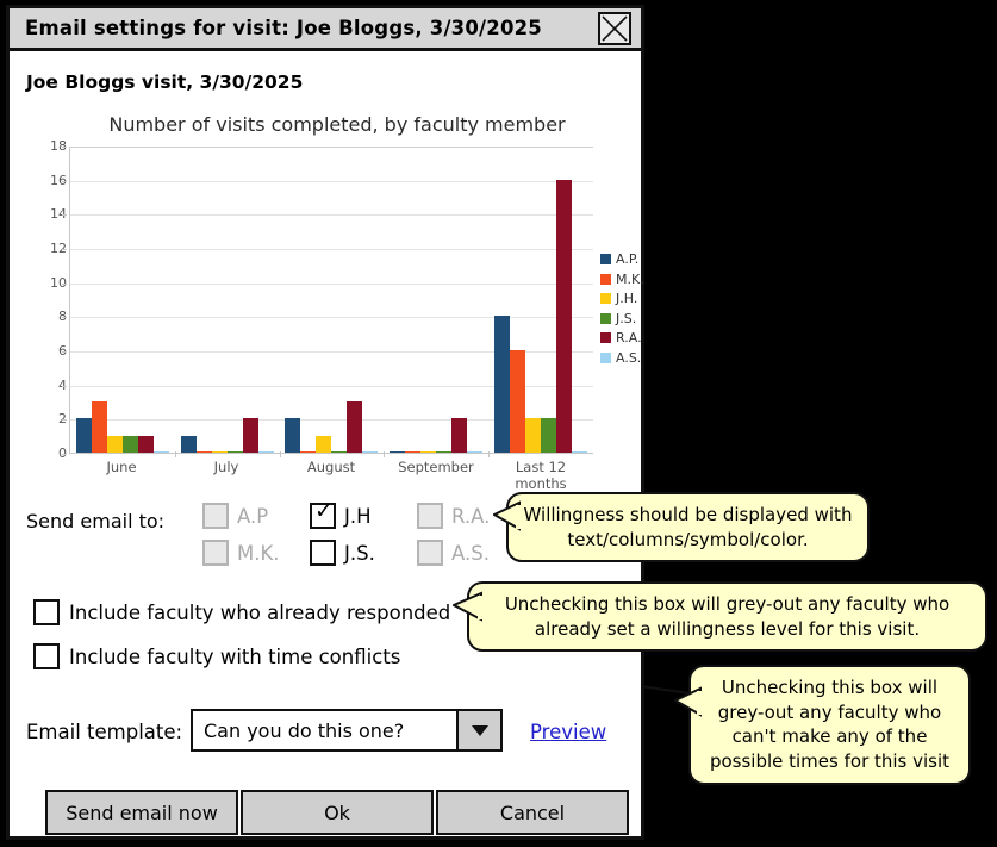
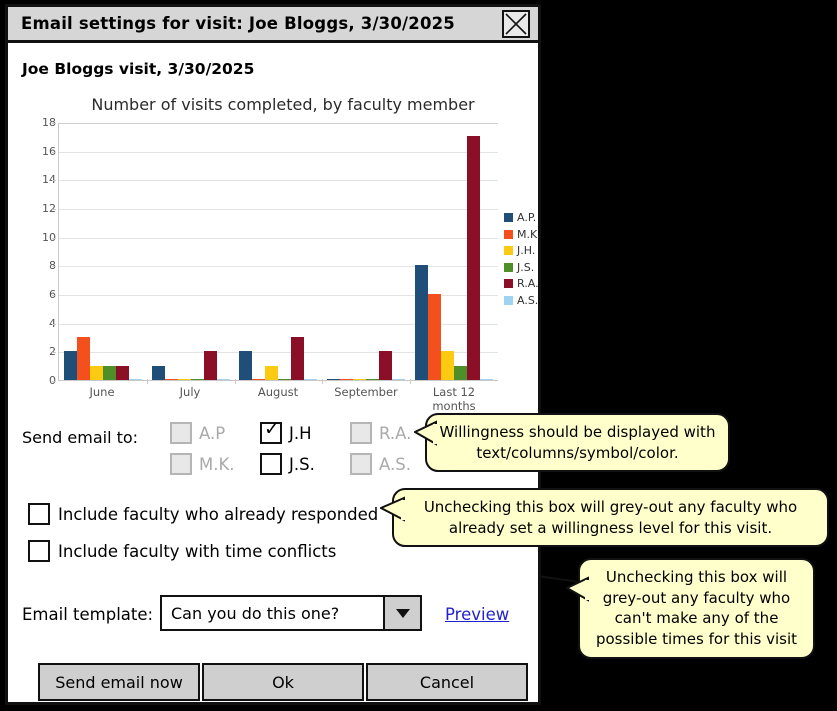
J.S./Last 12 months: 2 -> 1
R.A./Last 12 months: 16 -> 17
